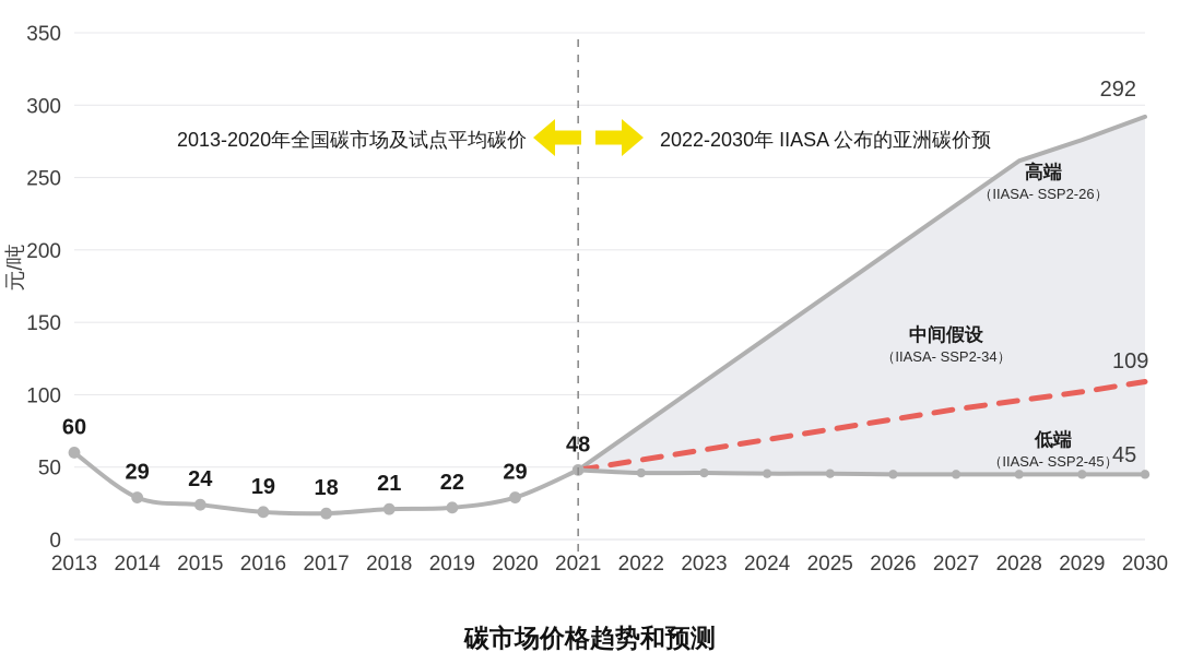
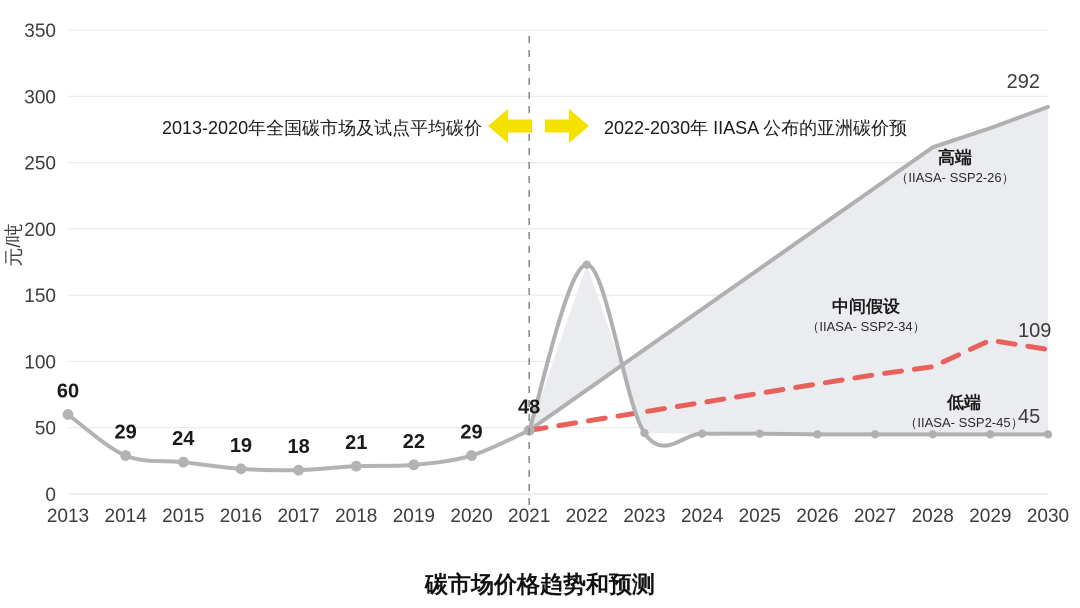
低端/2022: 46 -> 173
中间假设/2029: 102 -> 116
